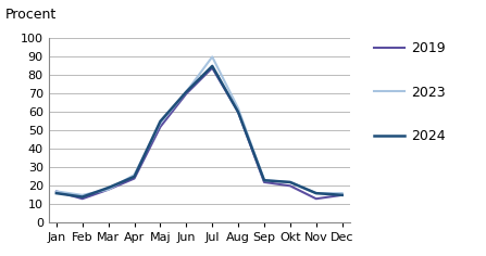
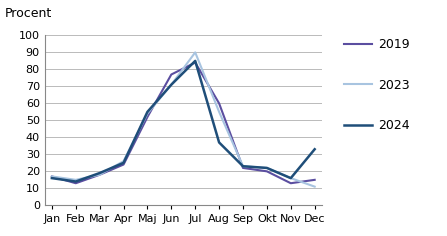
2019/Jun: 70 -> 77
2023/Aug: 62 -> 55
2024/Aug: 60 -> 37
2023/Dec: 16 -> 11
2024/Dec: 15 -> 33
